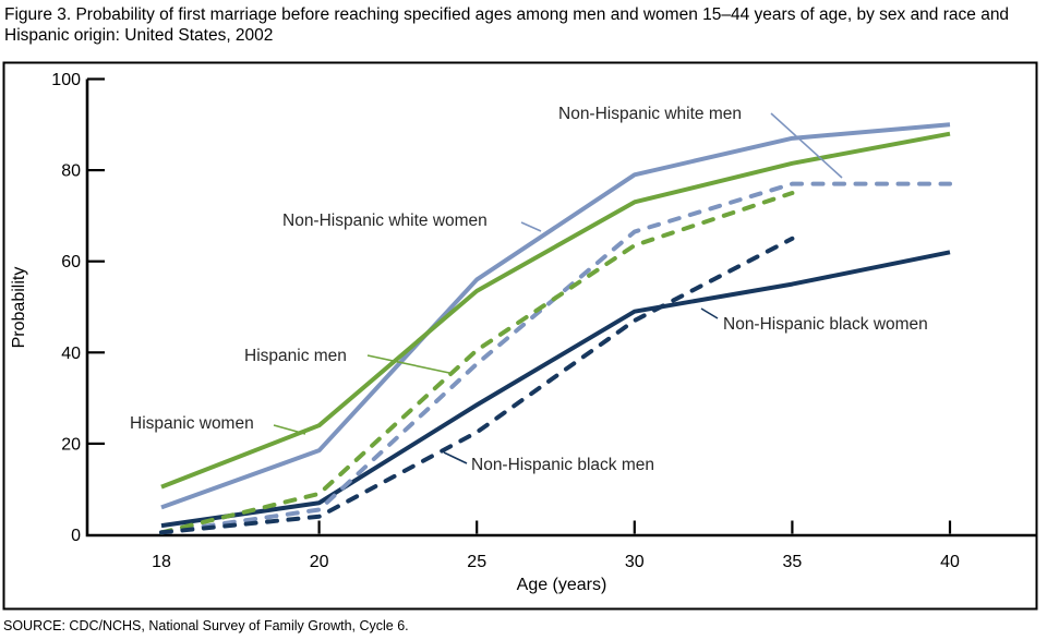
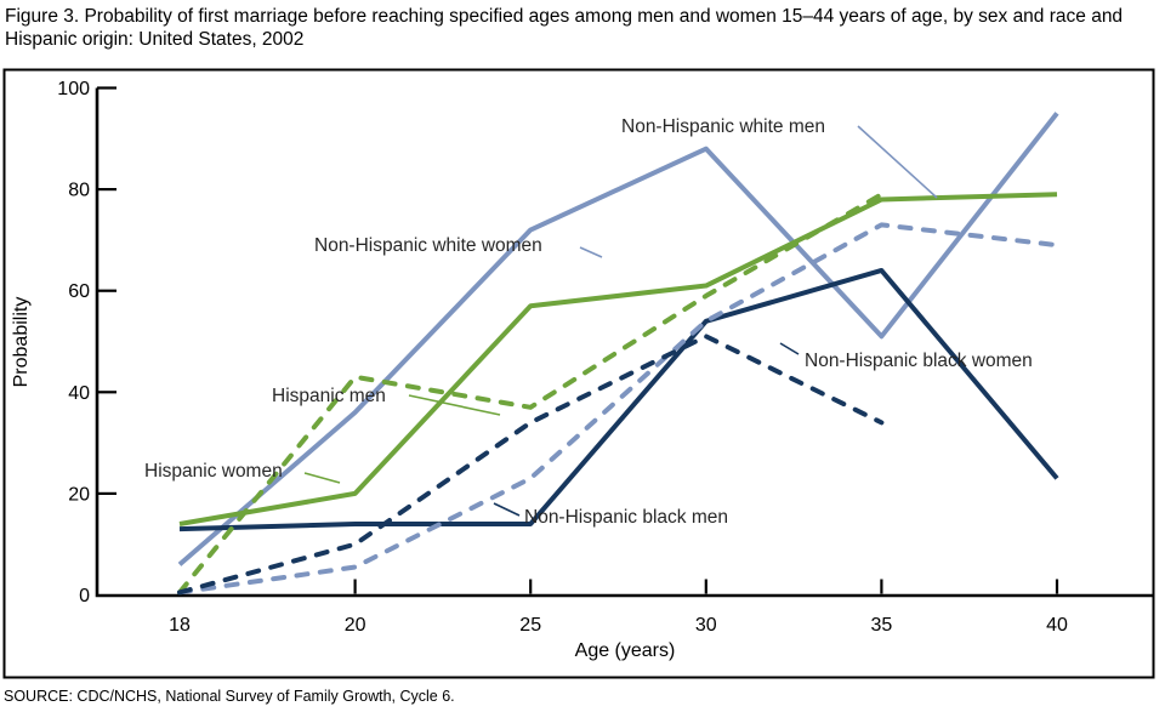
Hispanic women/18: 10 -> 14
Non-Hispanic black women/18: 2 -> 13
Non-Hispanic white women/20: 18 -> 36
Hispanic women/20: 24 -> 20
Non-Hispanic black women/20: 7 -> 14
Hispanic men/20: 9 -> 43
Non-Hispanic black men/20: 4 -> 10
Non-Hispanic white women/25: 56 -> 72
Hispanic women/25: 54 -> 57
Non-Hispanic black women/25: 28 -> 14
Non-Hispanic white men/25: 38 -> 23
Hispanic men/25: 40 -> 37
Non-Hispanic black men/25: 22 -> 34
Non-Hispanic white women/30: 79 -> 88
Hispanic women/30: 73 -> 61
Non-Hispanic black women/30: 49 -> 54
Non-Hispanic white men/30: 66 -> 54
Hispanic men/30: 64 -> 59
Non-Hispanic black men/30: 47 -> 51
Non-Hispanic white women/35: 87 -> 51
Hispanic women/35: 82 -> 78
Non-Hispanic black women/35: 55 -> 64
Non-Hispanic white men/35: 77 -> 73
Hispanic men/35: 75 -> 79
Non-Hispanic black men/35: 65 -> 34
Non-Hispanic white women/40: 90 -> 95
Hispanic women/40: 88 -> 79
Non-Hispanic black women/40: 62 -> 23
Non-Hispanic white men/40: 77 -> 69
